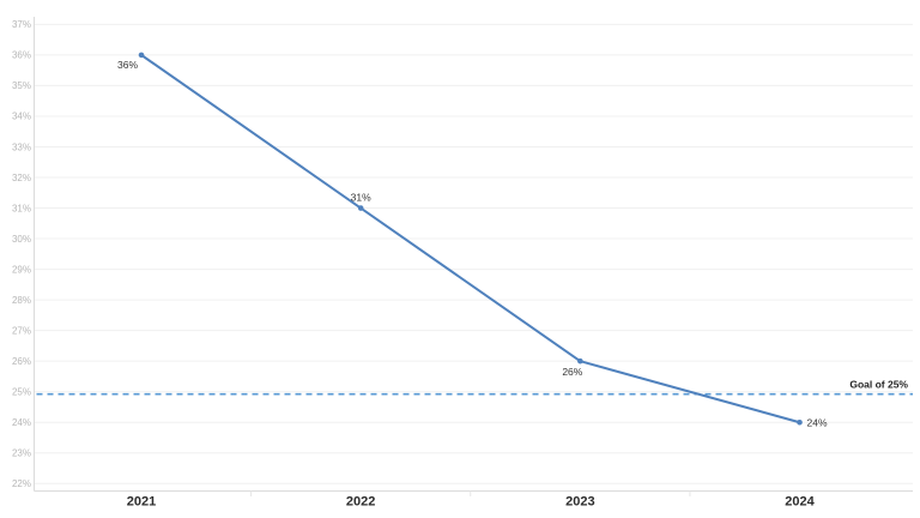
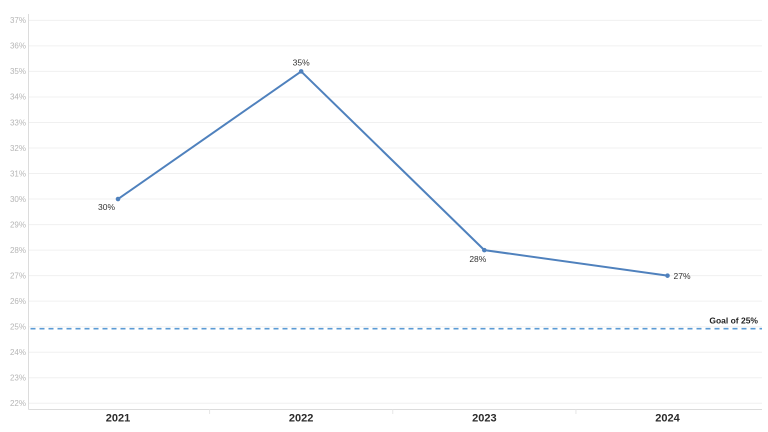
2021: 36% -> 30%
2022: 31% -> 35%
2023: 26% -> 28%
2024: 24% -> 27%
